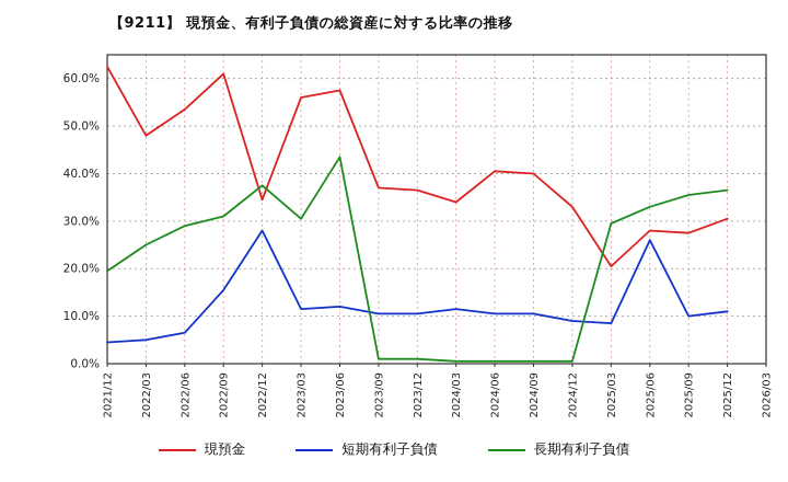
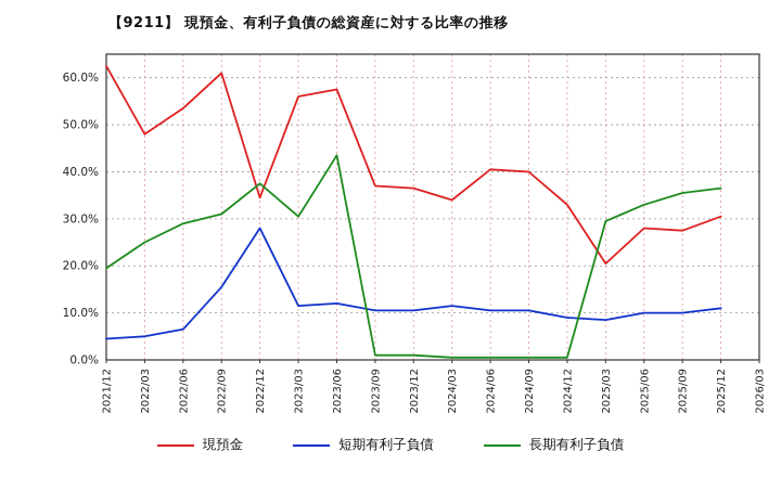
短期有利子負債/2025/06: 26% -> 10%
